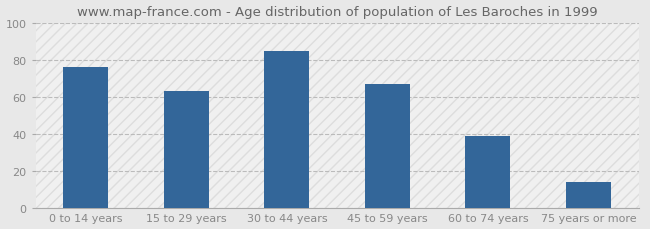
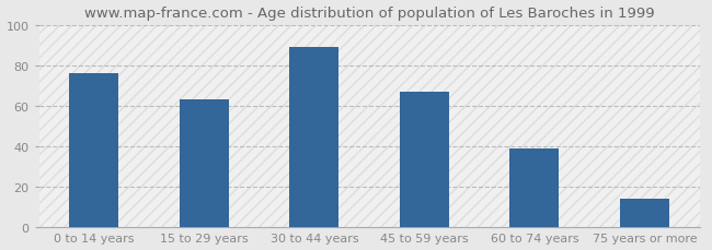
30 to 44 years: 85 -> 89
